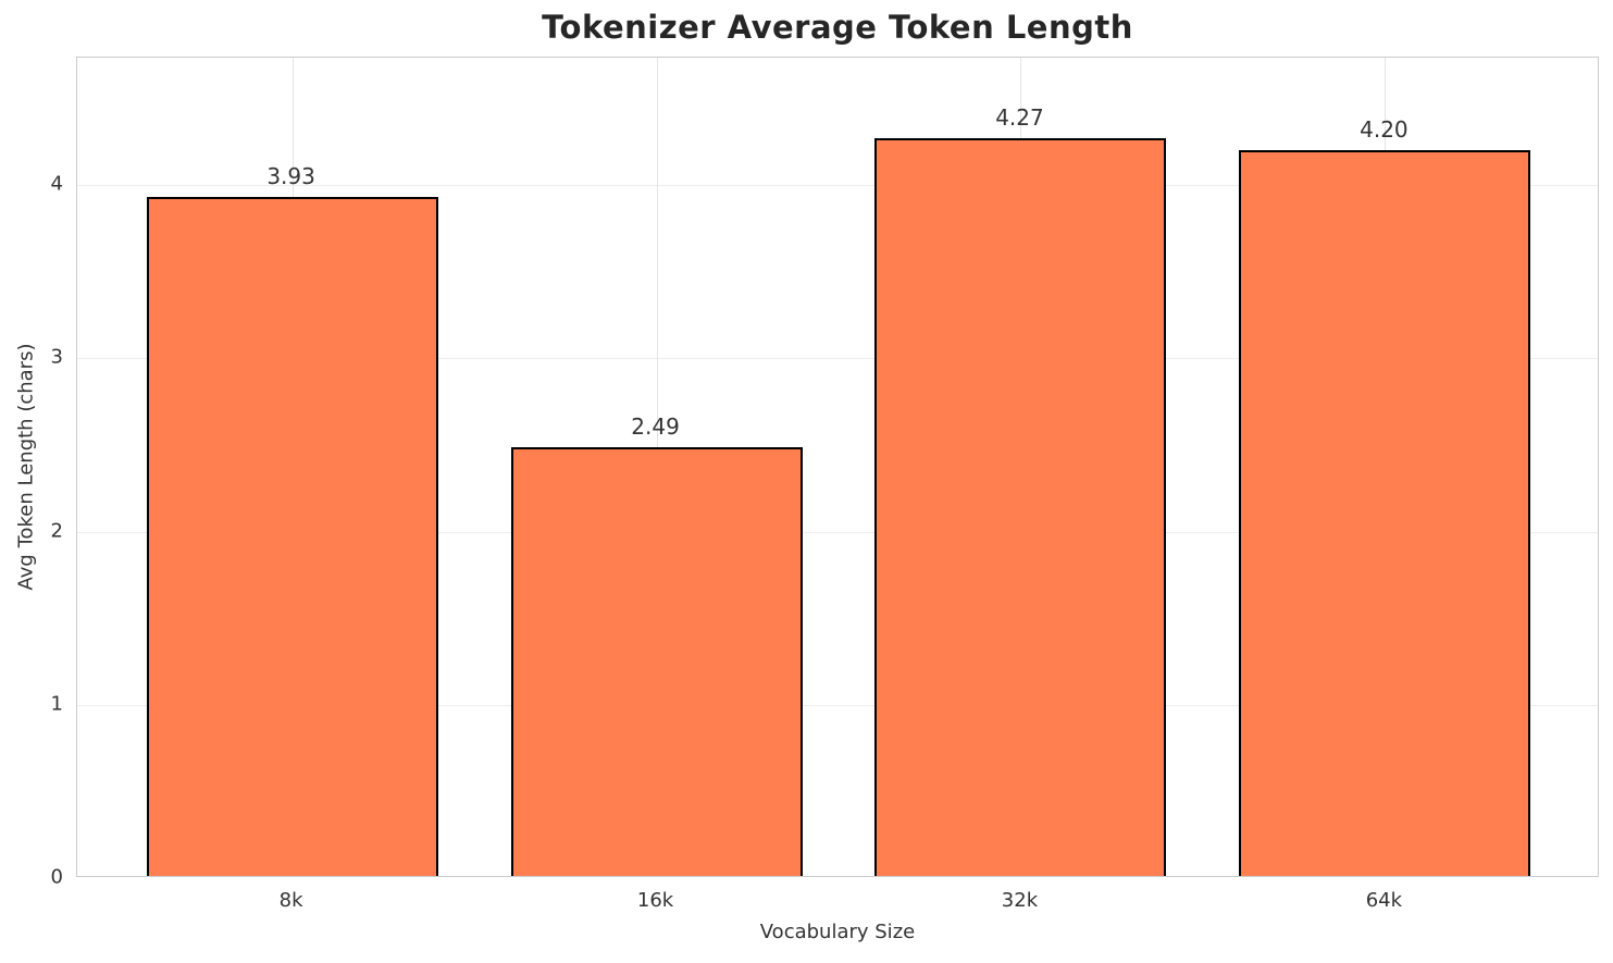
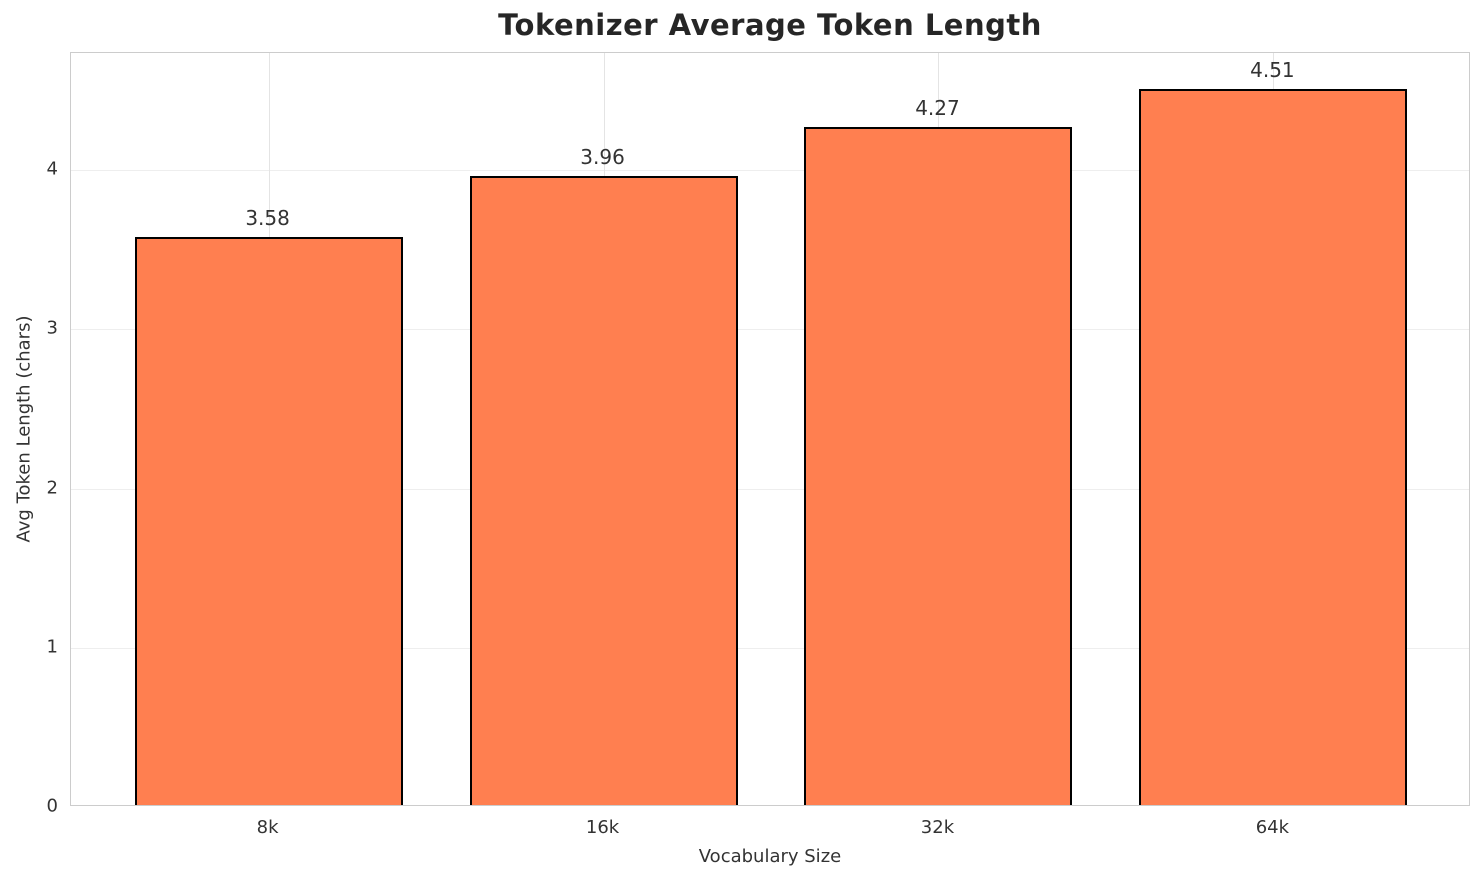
8k: 3.93 -> 3.58
16k: 2.49 -> 3.96
64k: 4.20 -> 4.51
